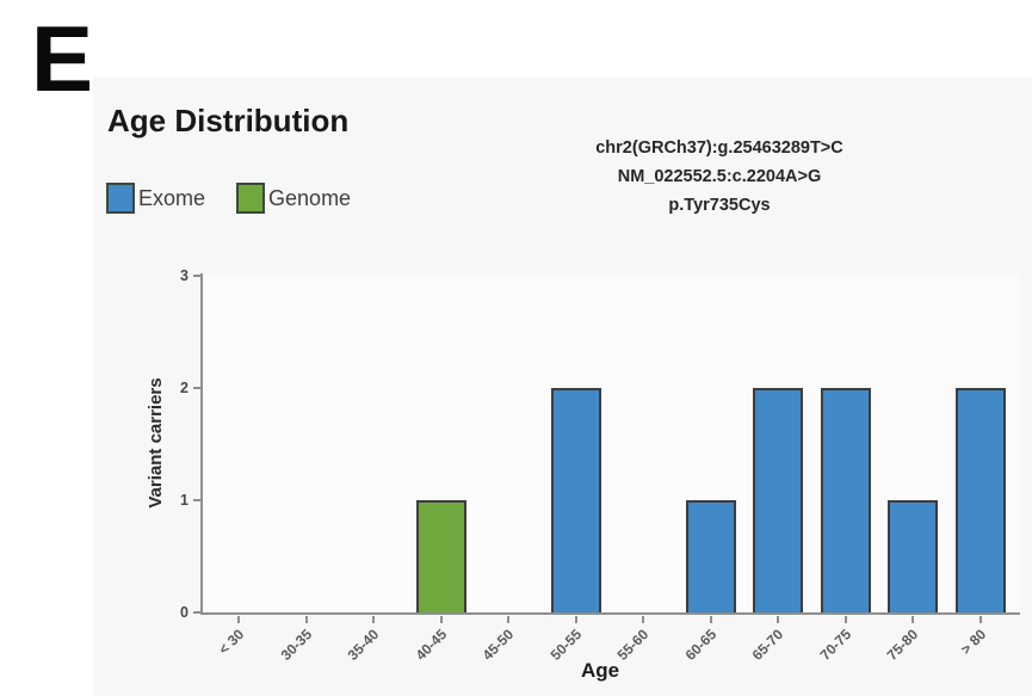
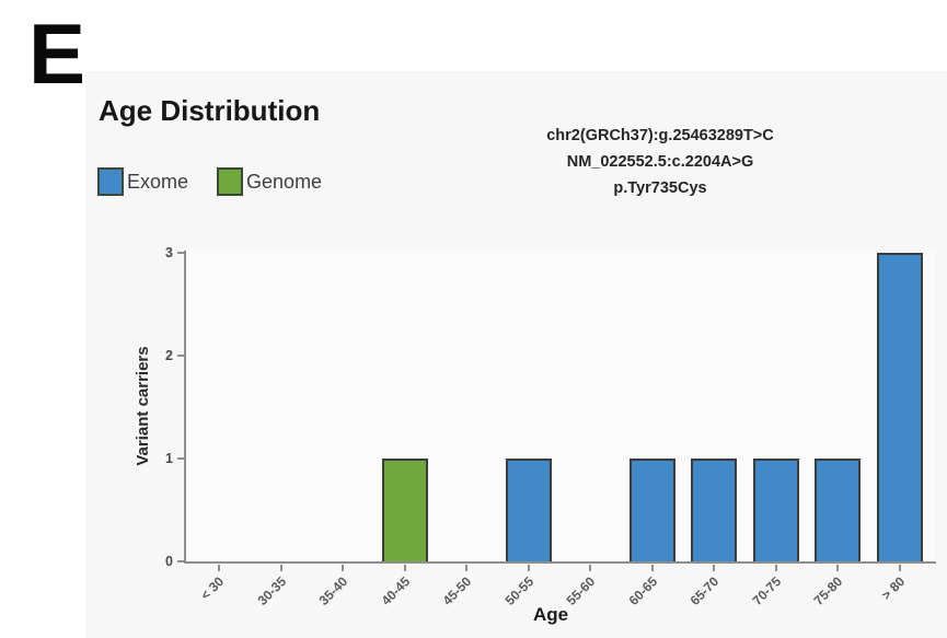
Exome/50-55: 2 -> 1
Exome/65-70: 2 -> 1
Exome/70-75: 2 -> 1
Exome/> 80: 2 -> 3
